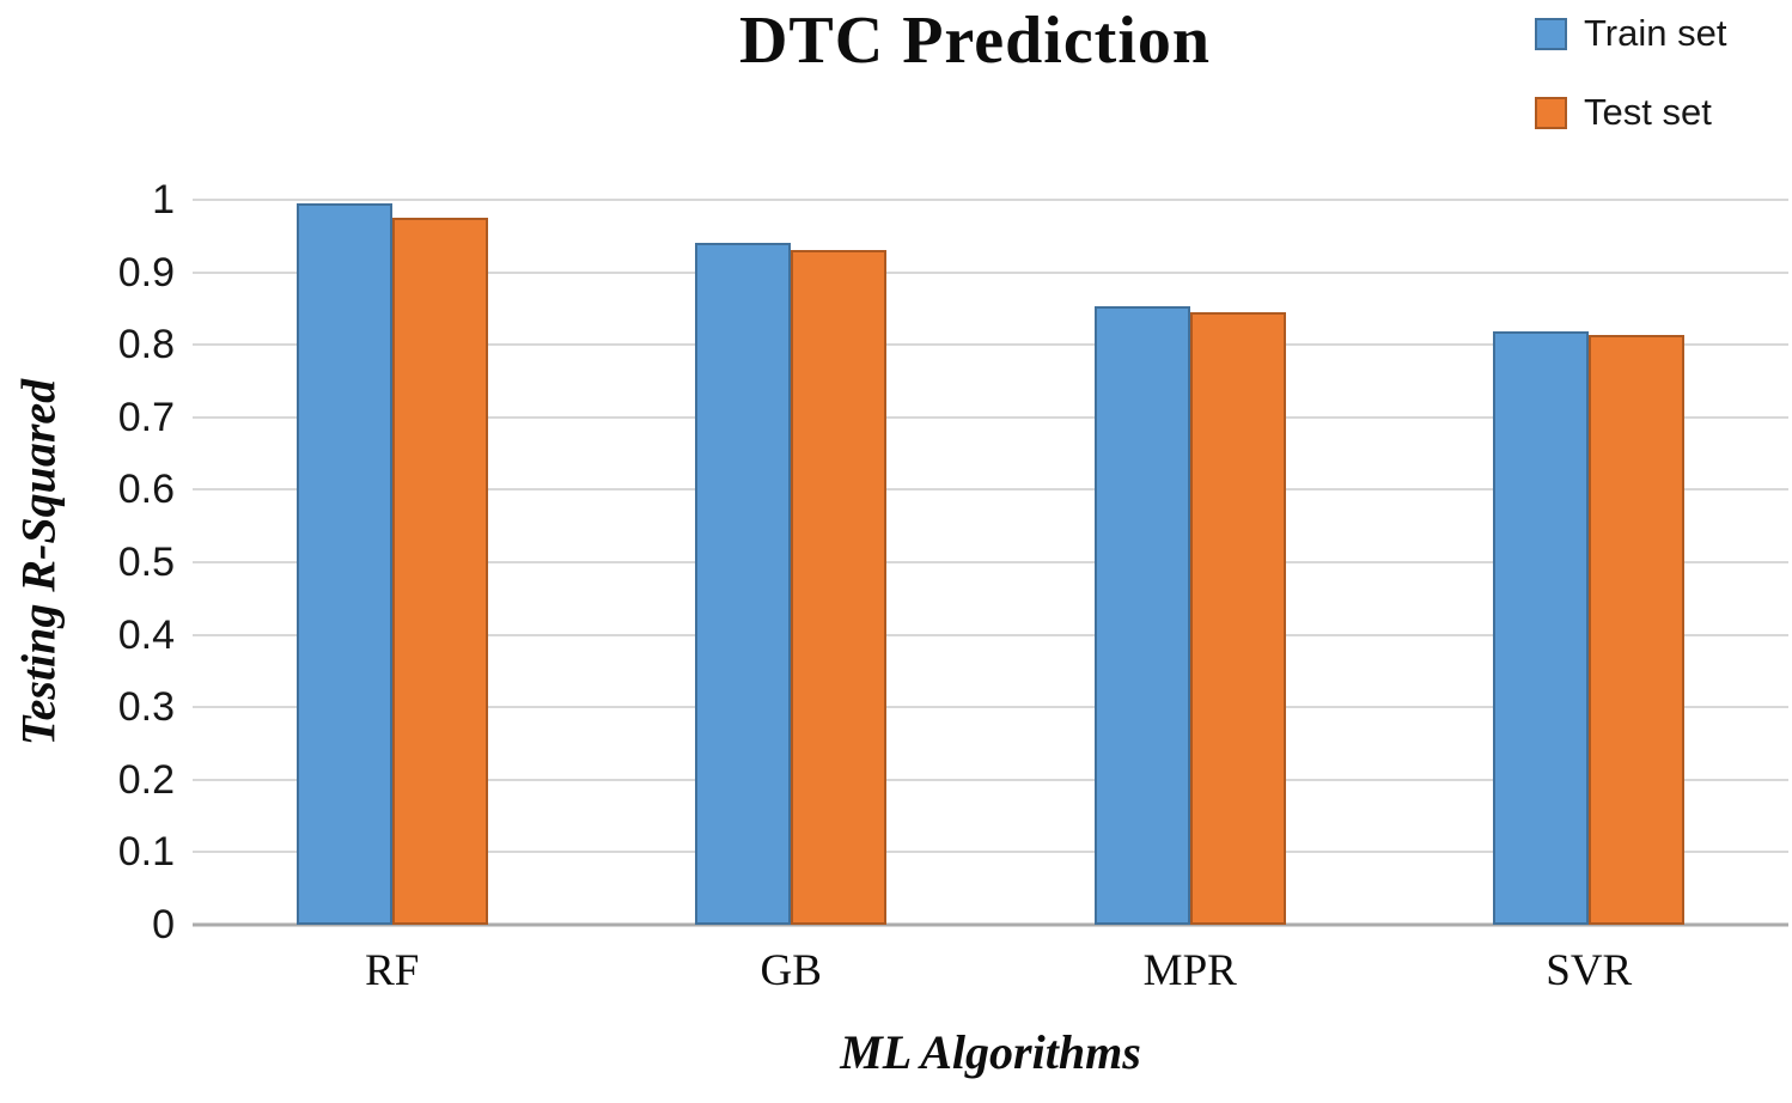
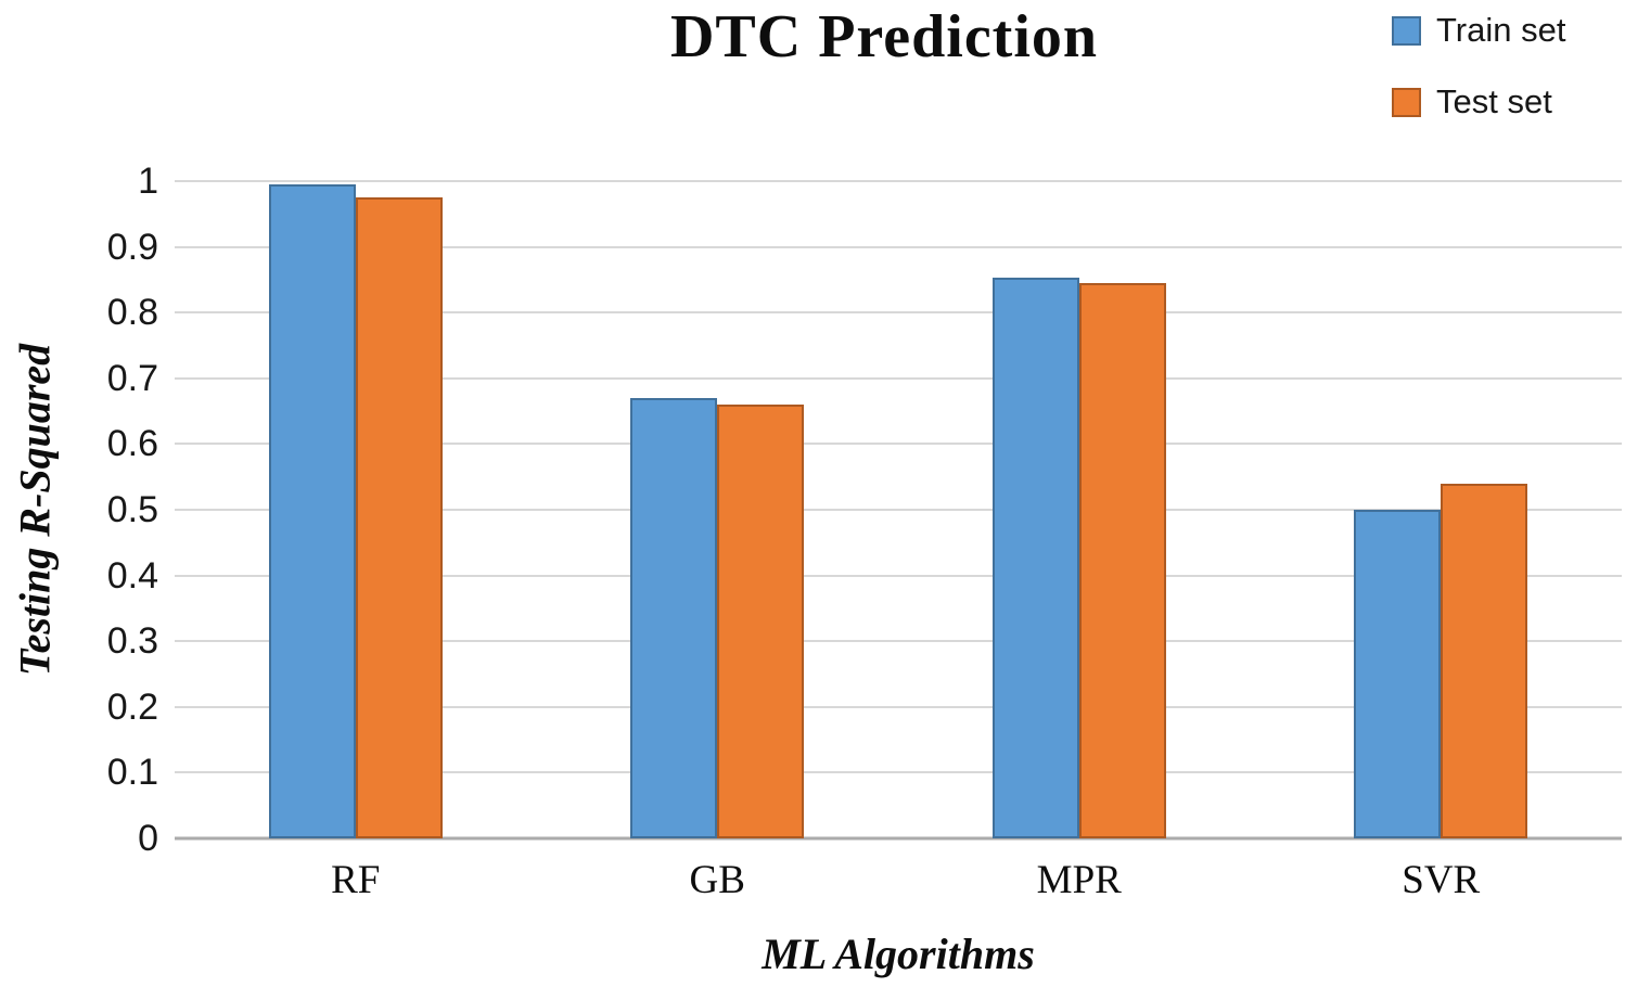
Train set/GB: 0.94 -> 0.67
Test set/GB: 0.93 -> 0.66
Train set/SVR: 0.82 -> 0.50
Test set/SVR: 0.81 -> 0.54
